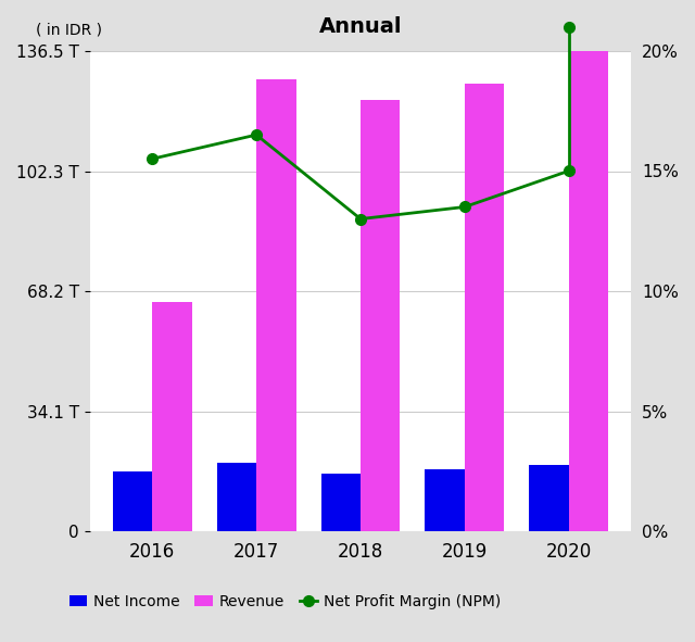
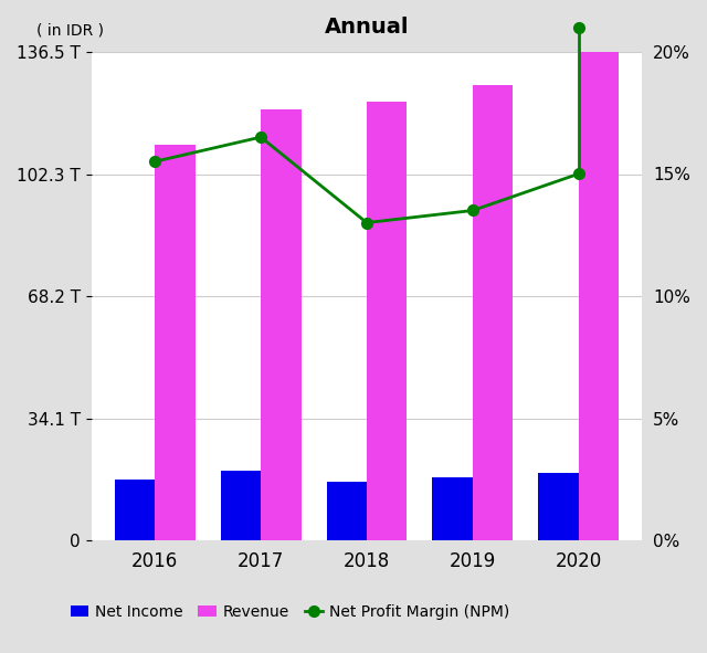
Revenue/2016: 65.0 T -> 110.5 T
Revenue/2017: 128.5 T -> 120.5 T
